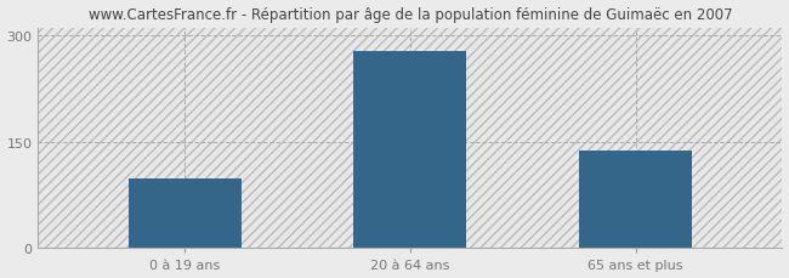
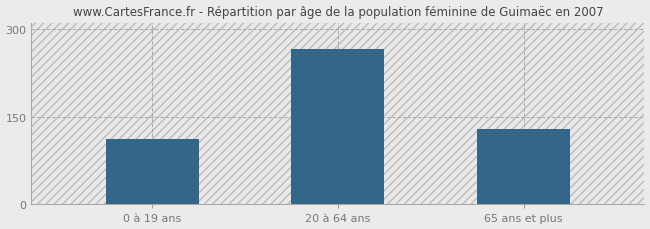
0 à 19 ans: 98 -> 112
20 à 64 ans: 278 -> 266
65 ans et plus: 138 -> 128
